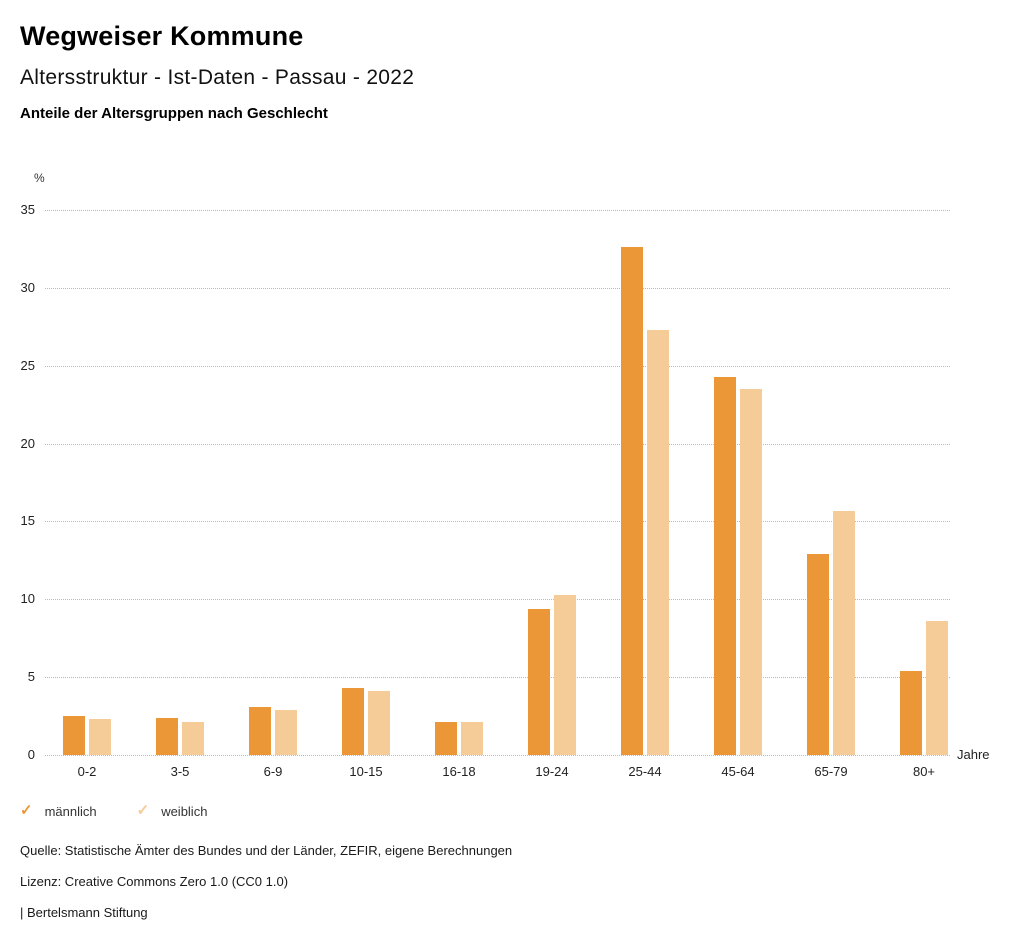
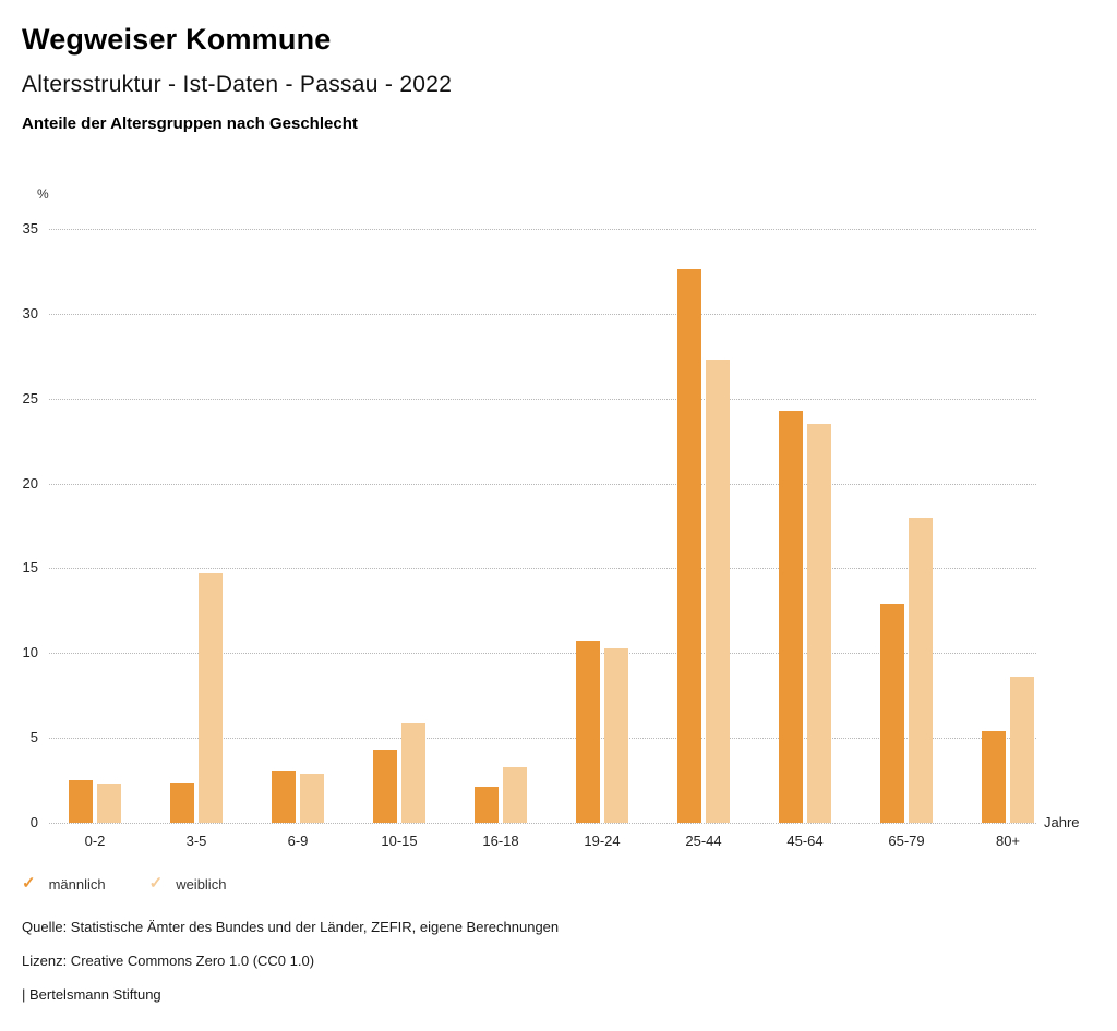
weiblich/3-5: 2.1 -> 14.7
weiblich/10-15: 4.1 -> 5.9
weiblich/16-18: 2.1 -> 3.3
männlich/19-24: 9.4 -> 10.7
weiblich/65-79: 15.7 -> 18.0
